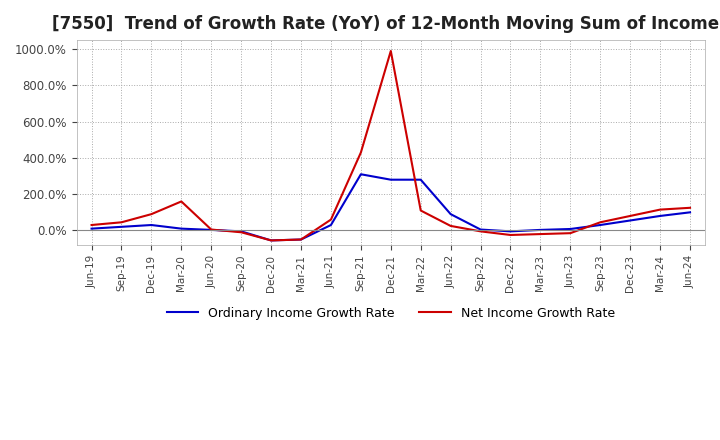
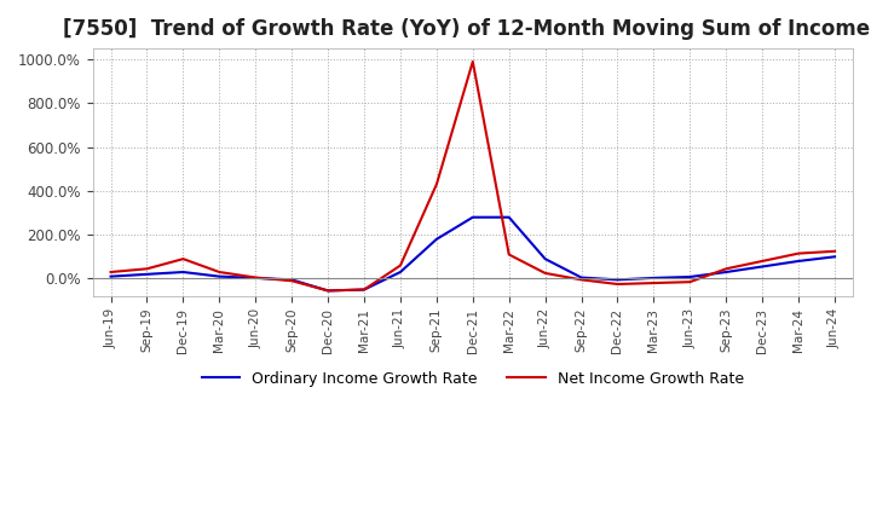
Net Income Growth Rate/Mar-20: 160% -> 30%
Ordinary Income Growth Rate/Sep-21: 310% -> 180%
